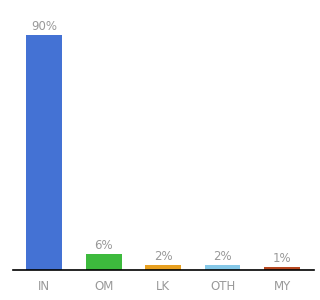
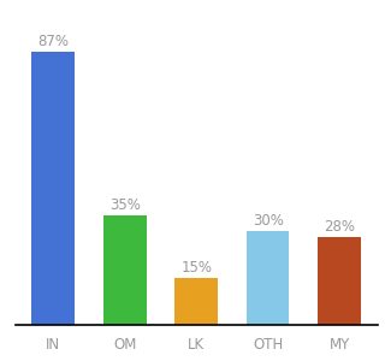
IN: 90% -> 87%
OM: 6% -> 35%
LK: 2% -> 15%
OTH: 2% -> 30%
MY: 1% -> 28%
